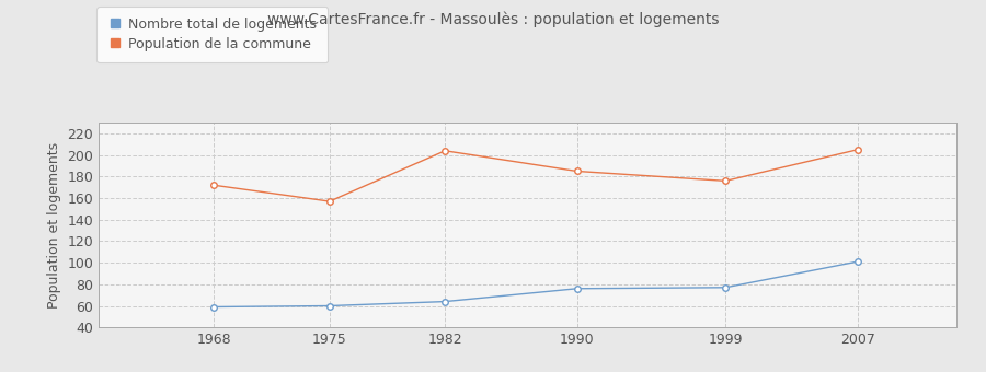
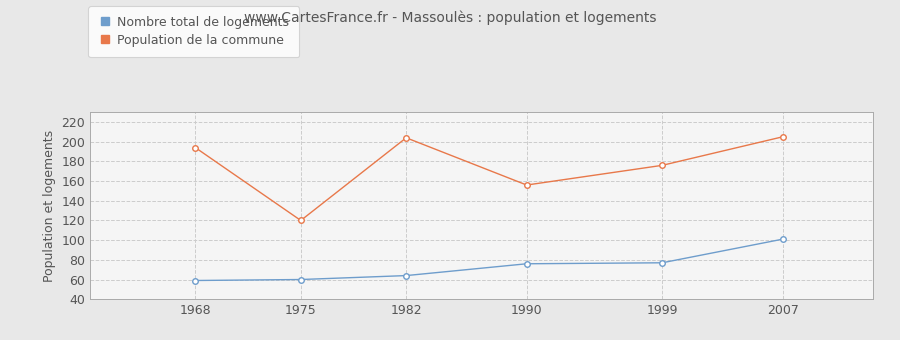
Population de la commune/1968: 172 -> 194
Population de la commune/1975: 157 -> 120
Population de la commune/1990: 185 -> 156
